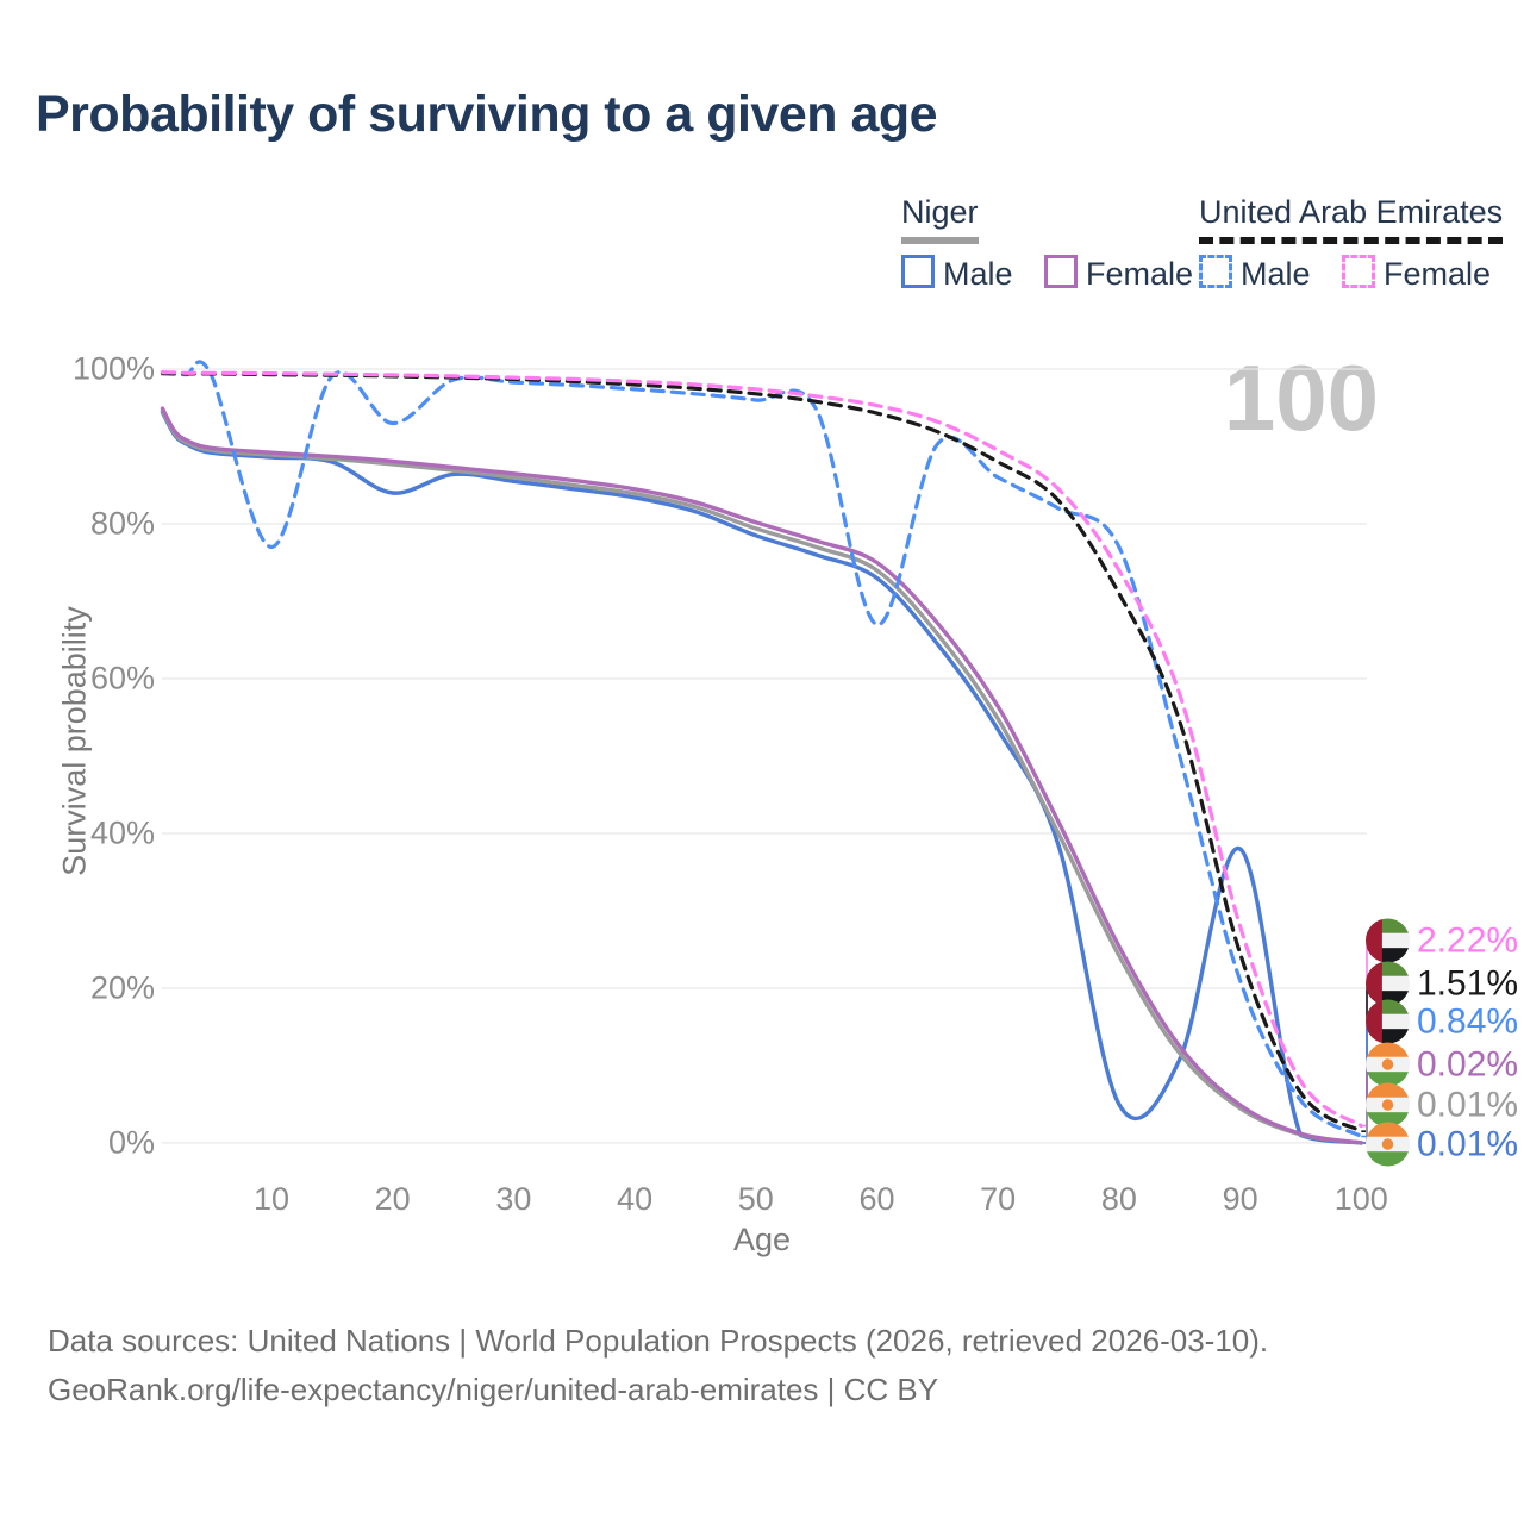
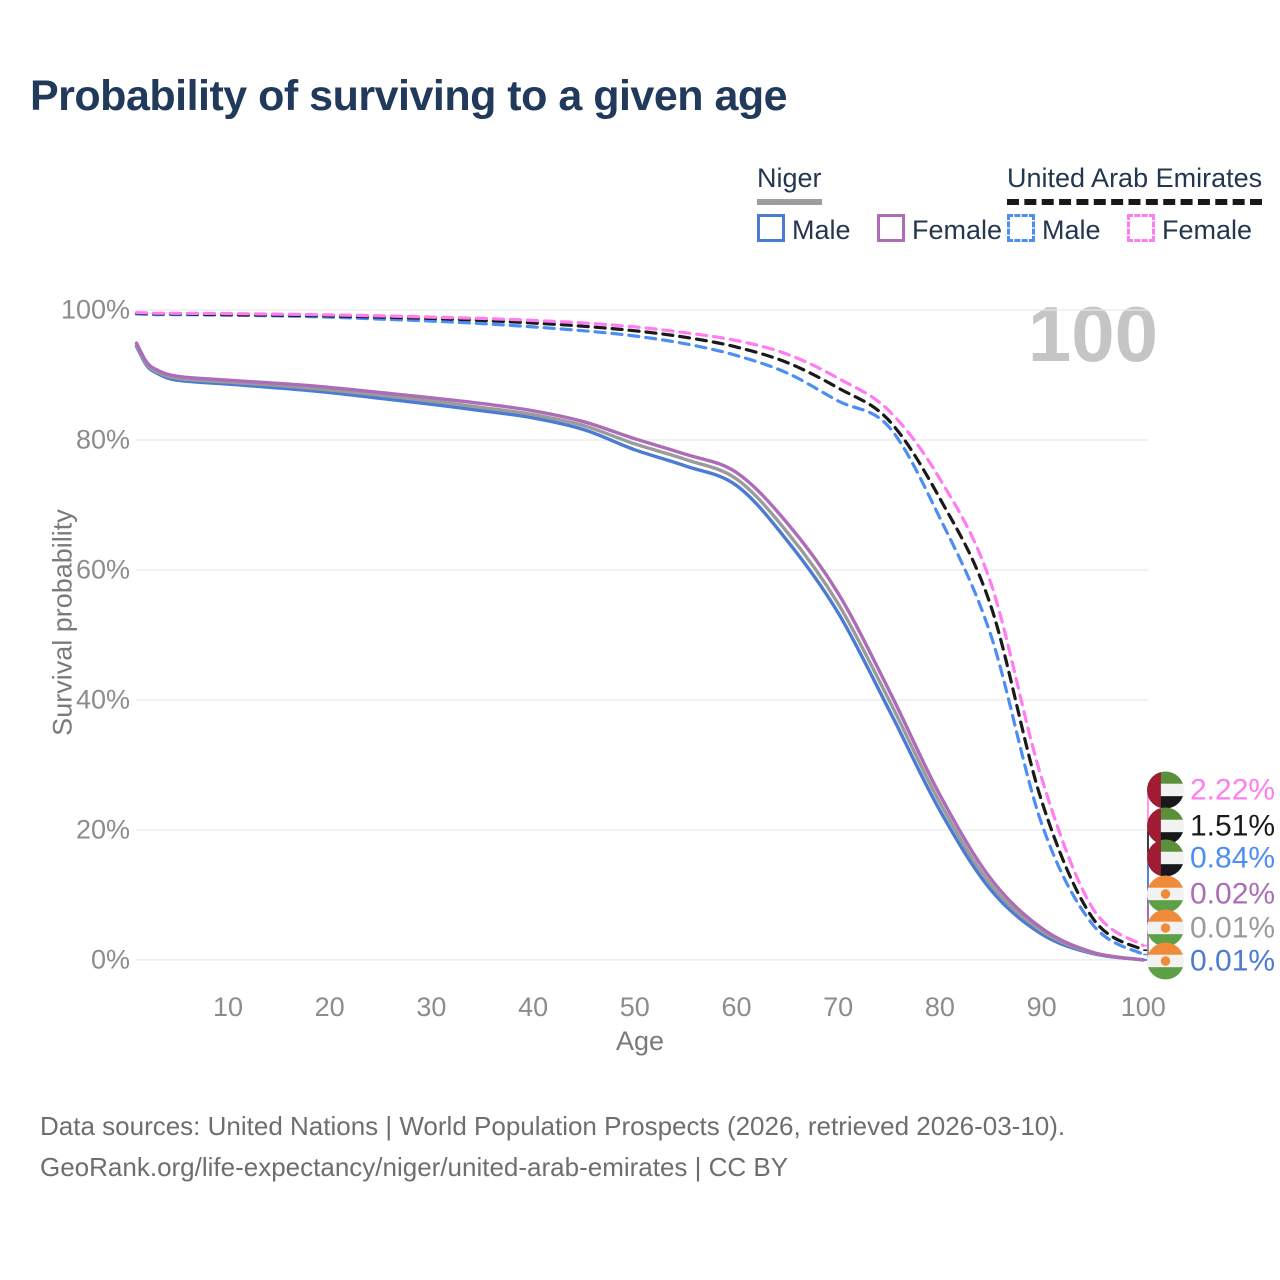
United Arab Emirates Male/10: 77% -> 99%
Niger Male/20: 84% -> 87%
United Arab Emirates Male/20: 93% -> 99%
United Arab Emirates Male/60: 67% -> 93%
Niger Male/80: 5% -> 23%
United Arab Emirates Male/80: 77% -> 68%
Niger Male/90: 38% -> 4%
